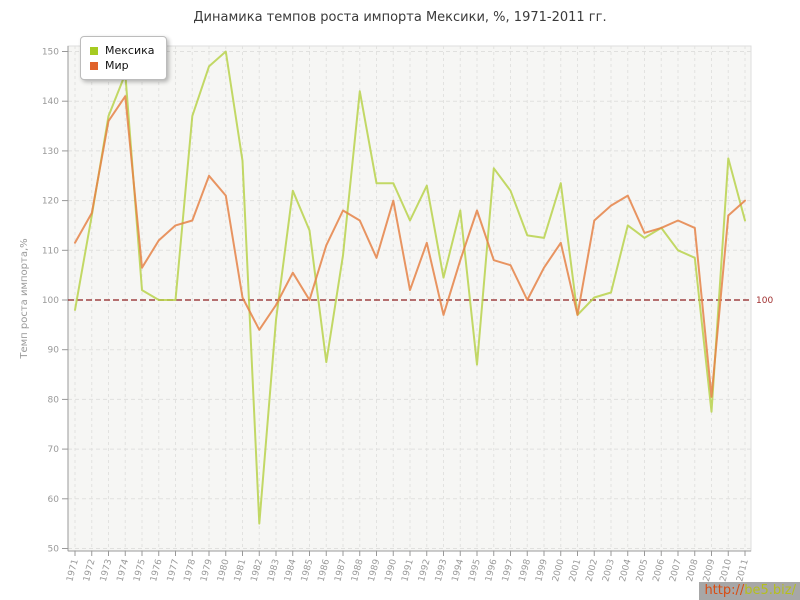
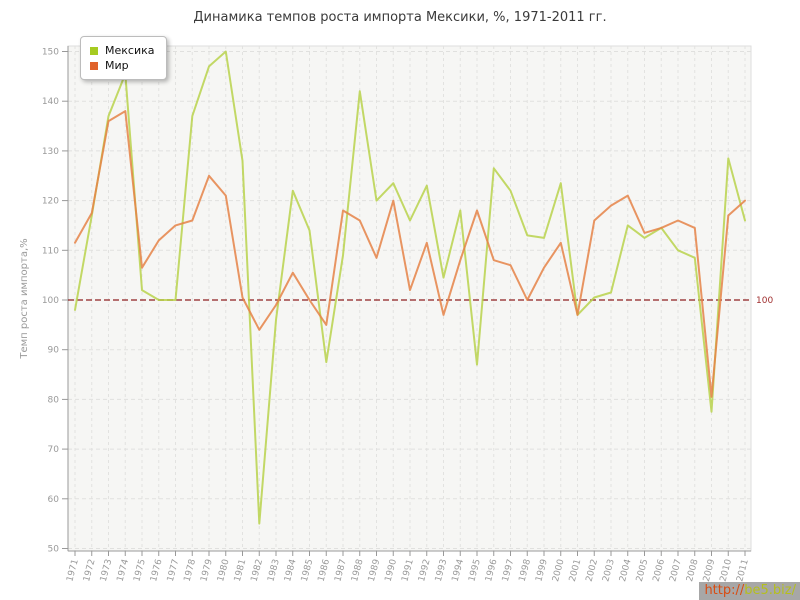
Мир/1974: 141 -> 138
Мир/1986: 111 -> 95
Мексика/1989: 124 -> 120
